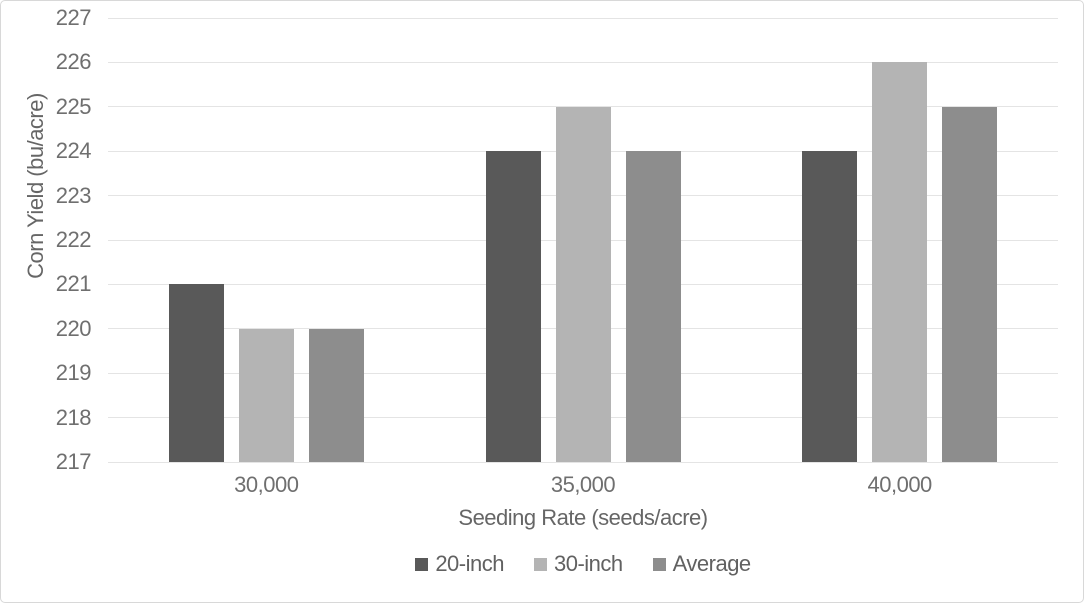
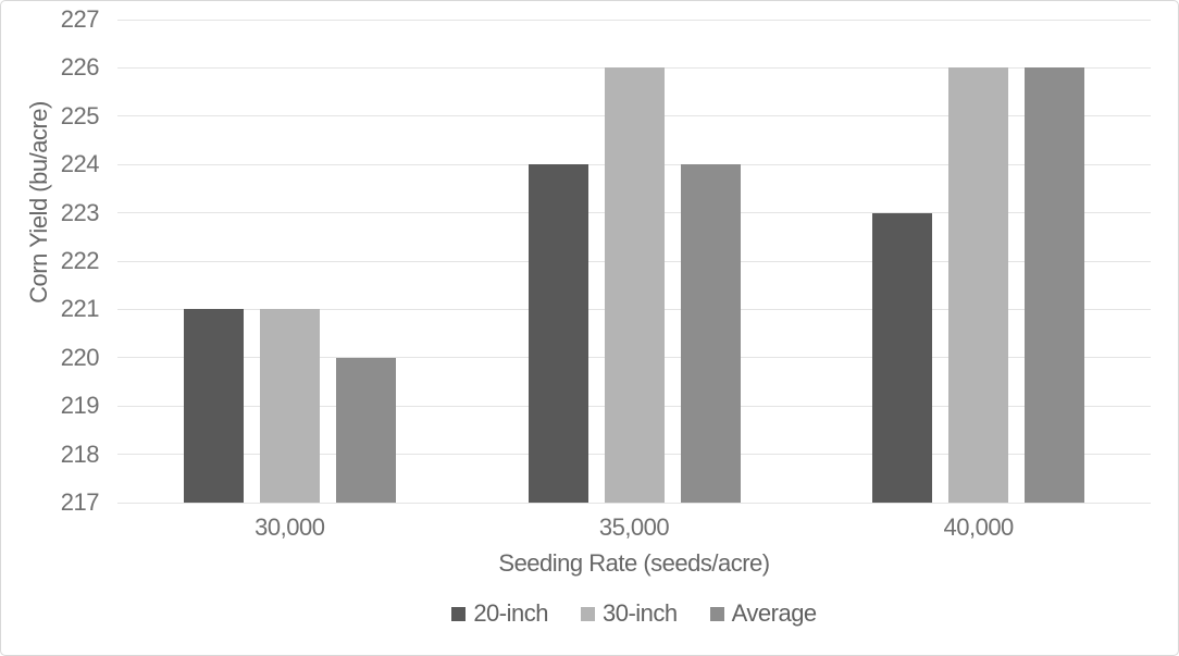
30-inch/30,000: 220 -> 221
30-inch/35,000: 225 -> 226
20-inch/40,000: 224 -> 223
Average/40,000: 225 -> 226
